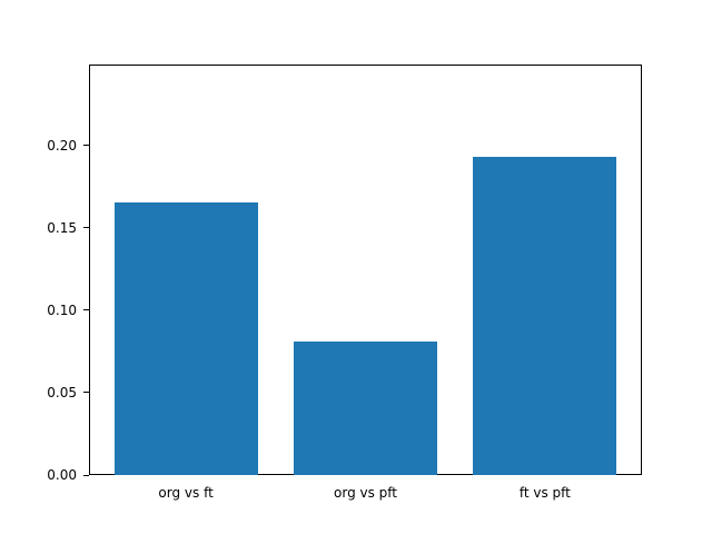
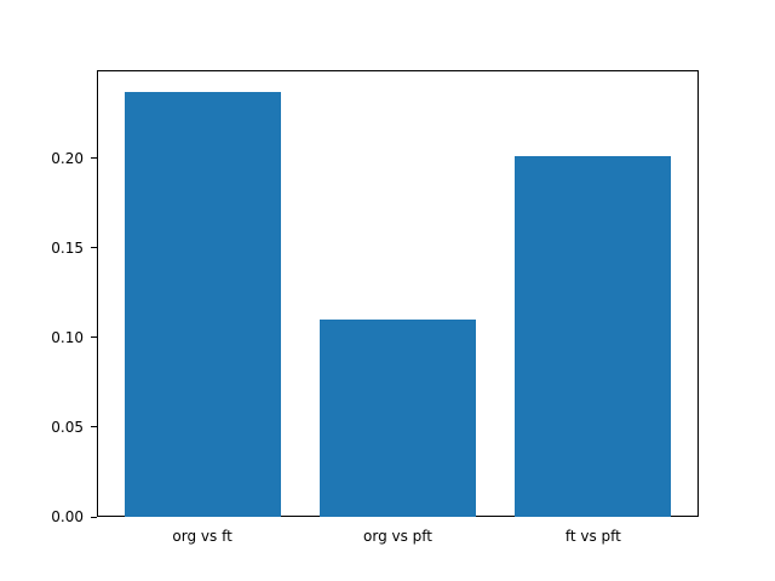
org vs ft: 0.165 -> 0.237
org vs pft: 0.081 -> 0.110
ft vs pft: 0.193 -> 0.201
